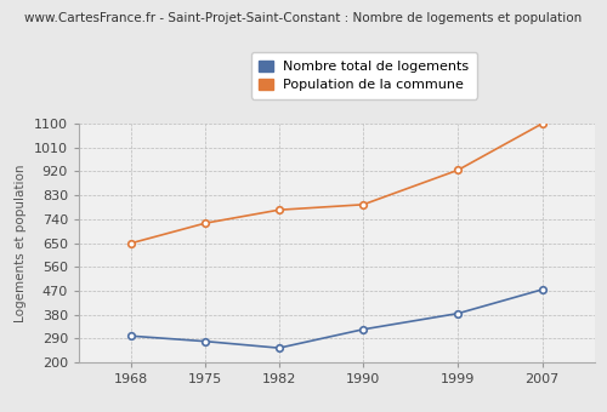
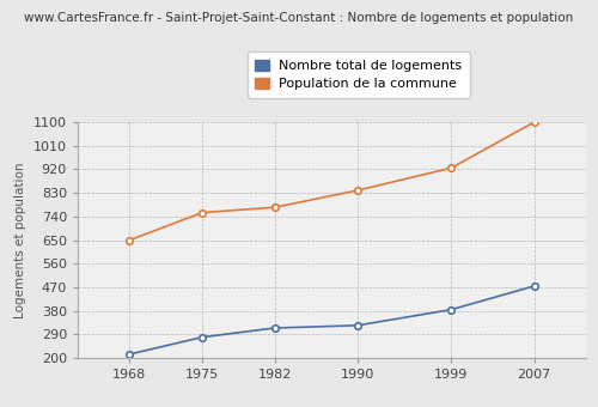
Nombre total de logements/1968: 300 -> 215
Population de la commune/1975: 725 -> 755
Nombre total de logements/1982: 255 -> 315
Population de la commune/1990: 795 -> 840
